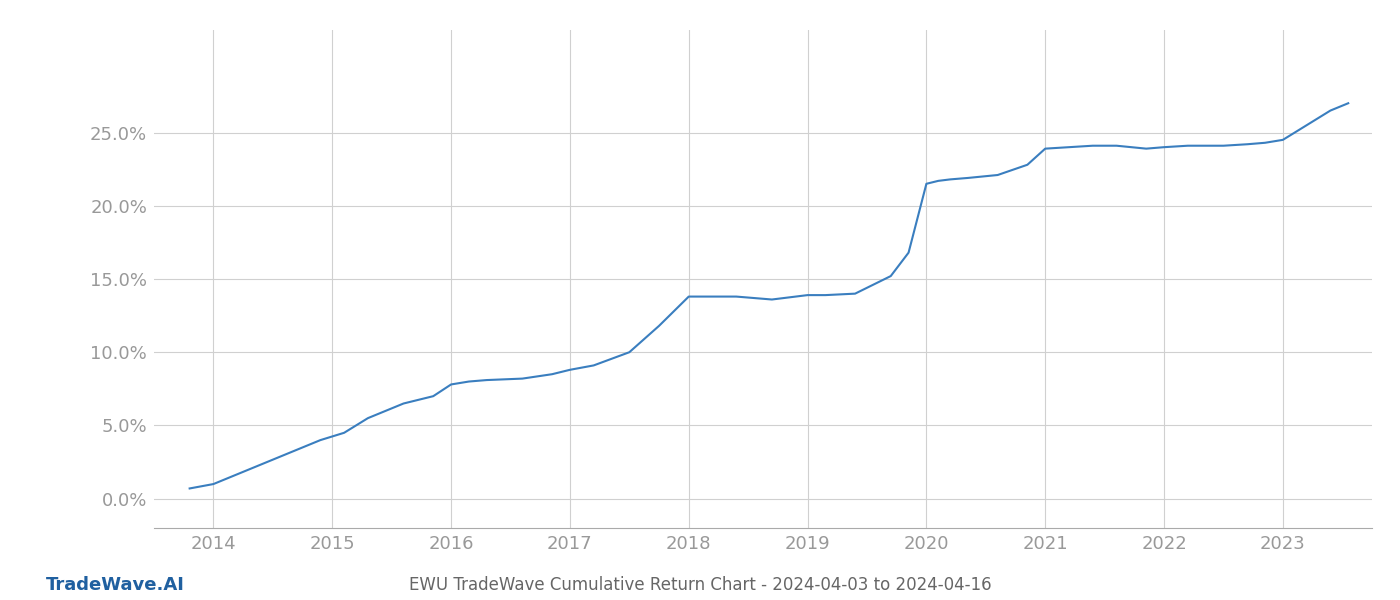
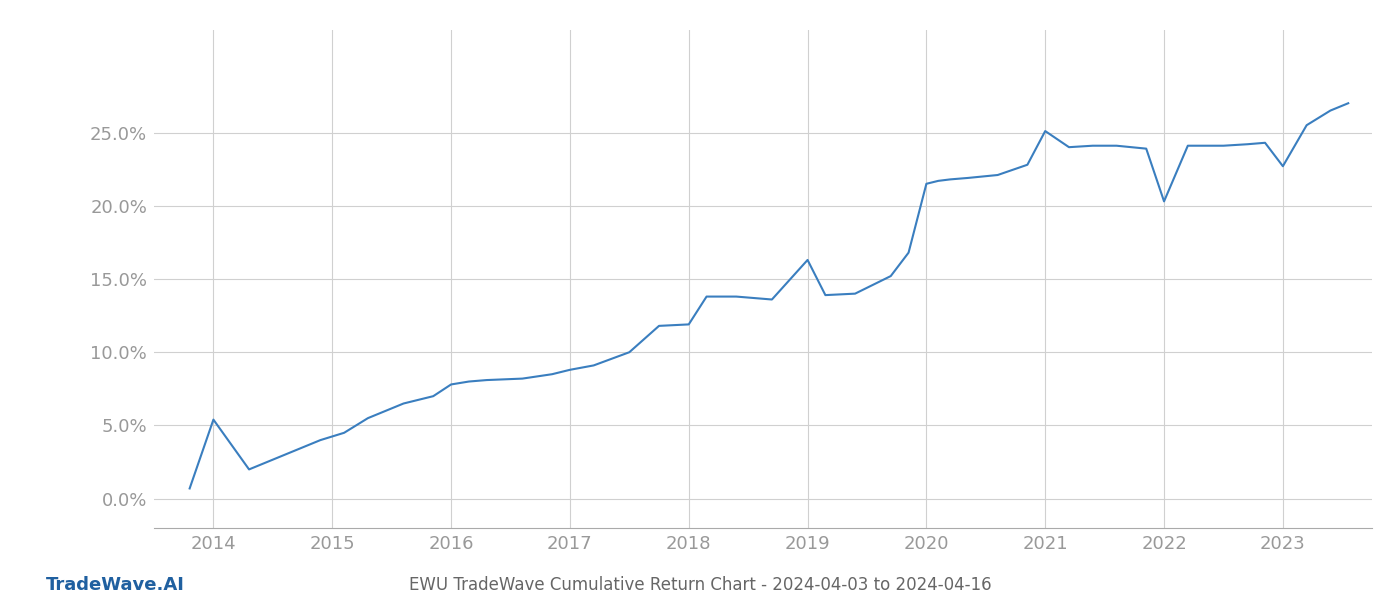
2014: 1.0% -> 5.4%
2018: 13.8% -> 11.9%
2019: 13.9% -> 16.3%
2021: 23.9% -> 25.1%
2022: 24.0% -> 20.3%
2023: 24.5% -> 22.7%
